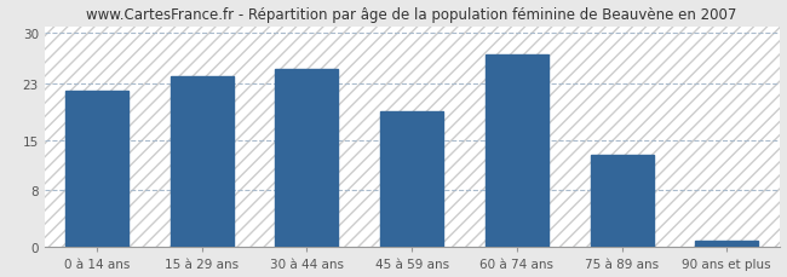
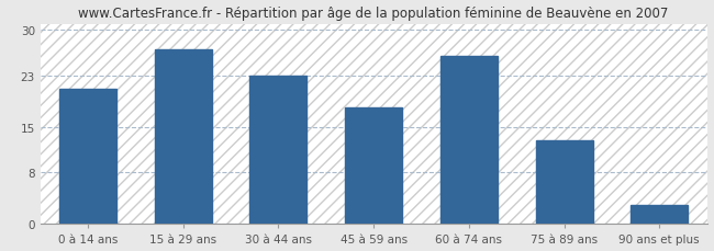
0 à 14 ans: 22 -> 21
15 à 29 ans: 24 -> 27
30 à 44 ans: 25 -> 23
45 à 59 ans: 19 -> 18
60 à 74 ans: 27 -> 26
90 ans et plus: 1 -> 3
